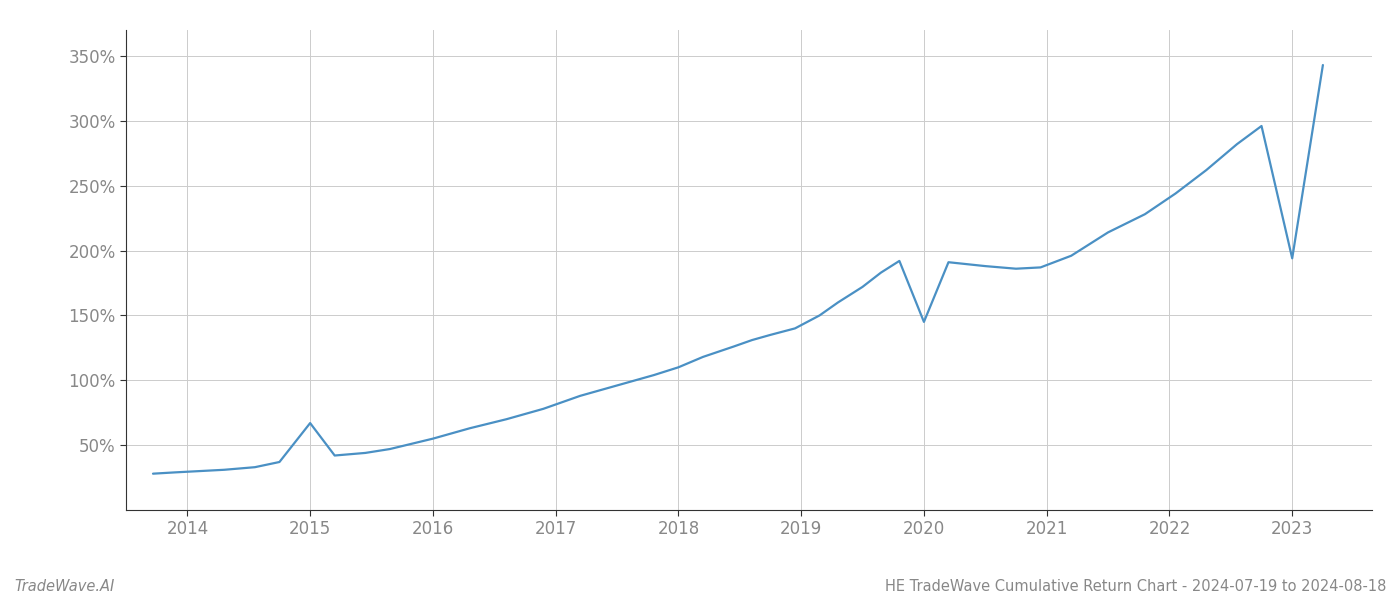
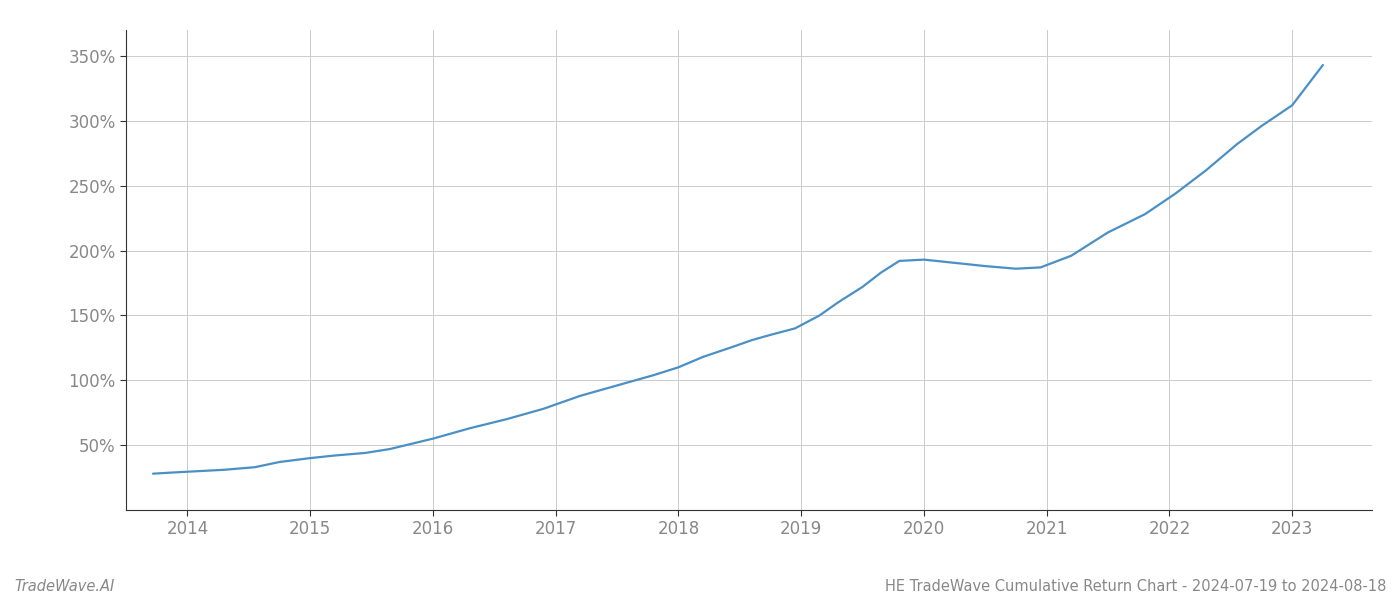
2015: 67% -> 40%
2020: 145% -> 193%
2023: 194% -> 312%
